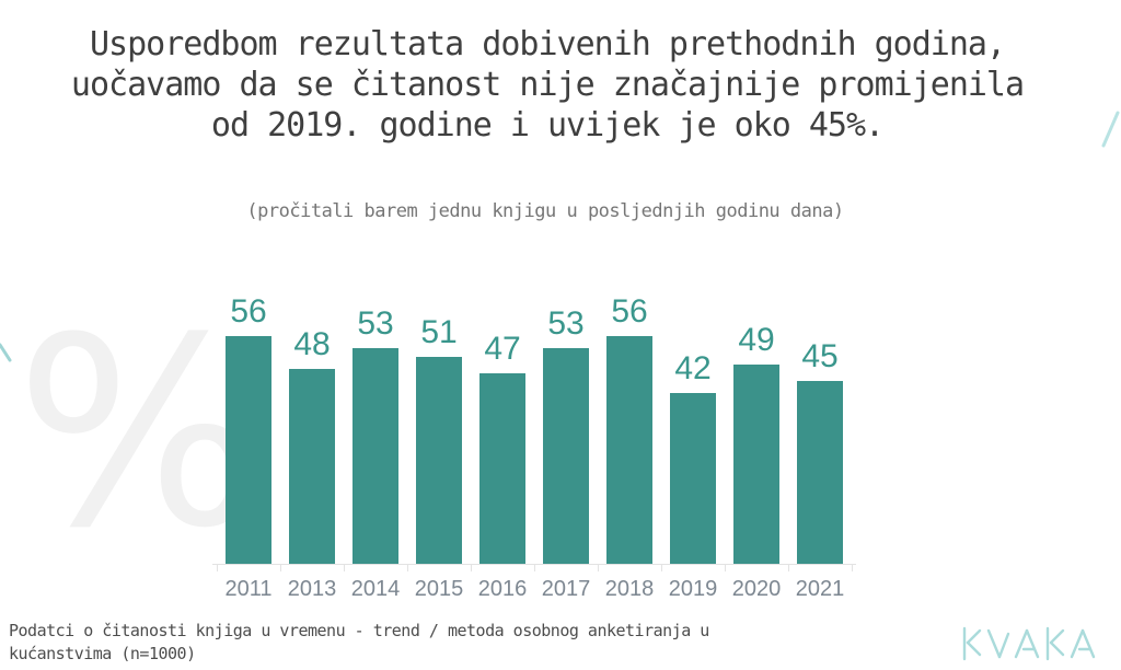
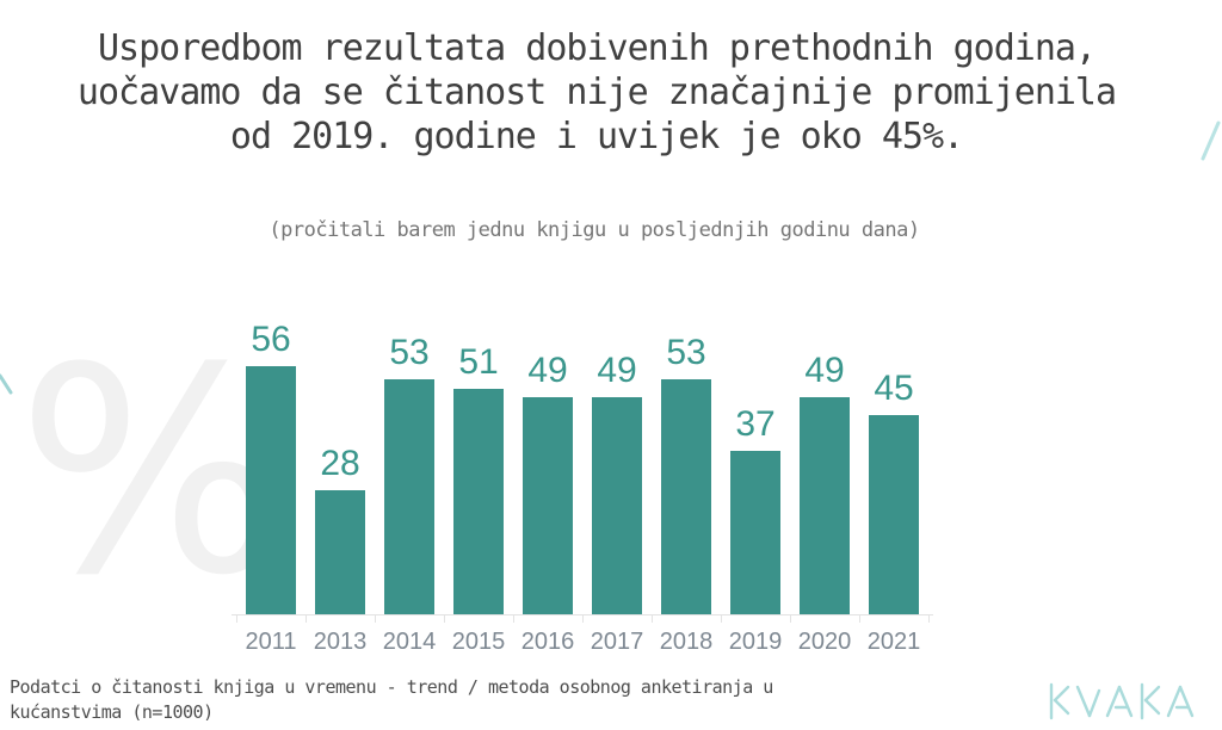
2013: 48 -> 28
2016: 47 -> 49
2017: 53 -> 49
2018: 56 -> 53
2019: 42 -> 37
